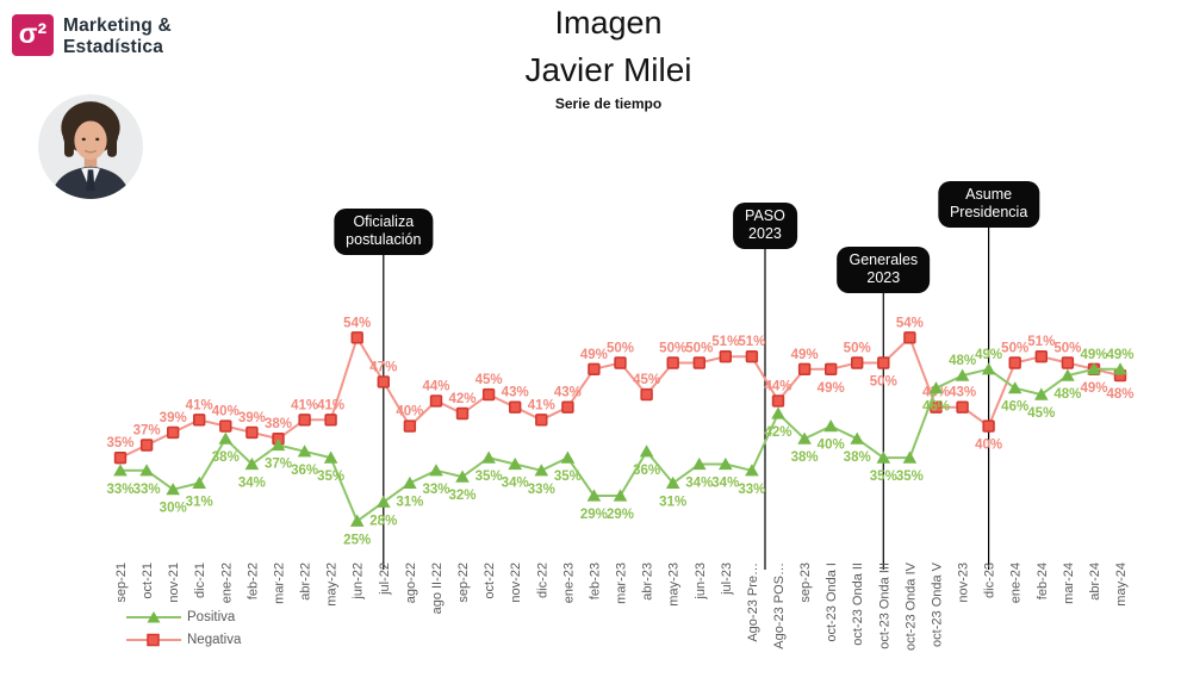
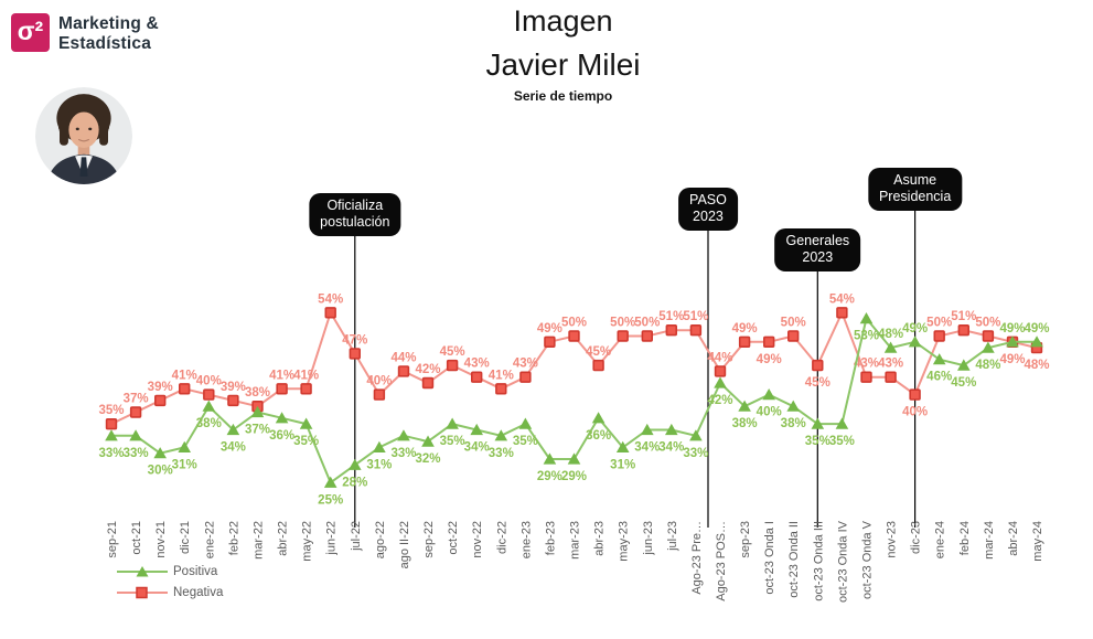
Negativa/oct-23 Onda III: 50% -> 45%
Positiva/oct-23 Onda V: 46% -> 53%
